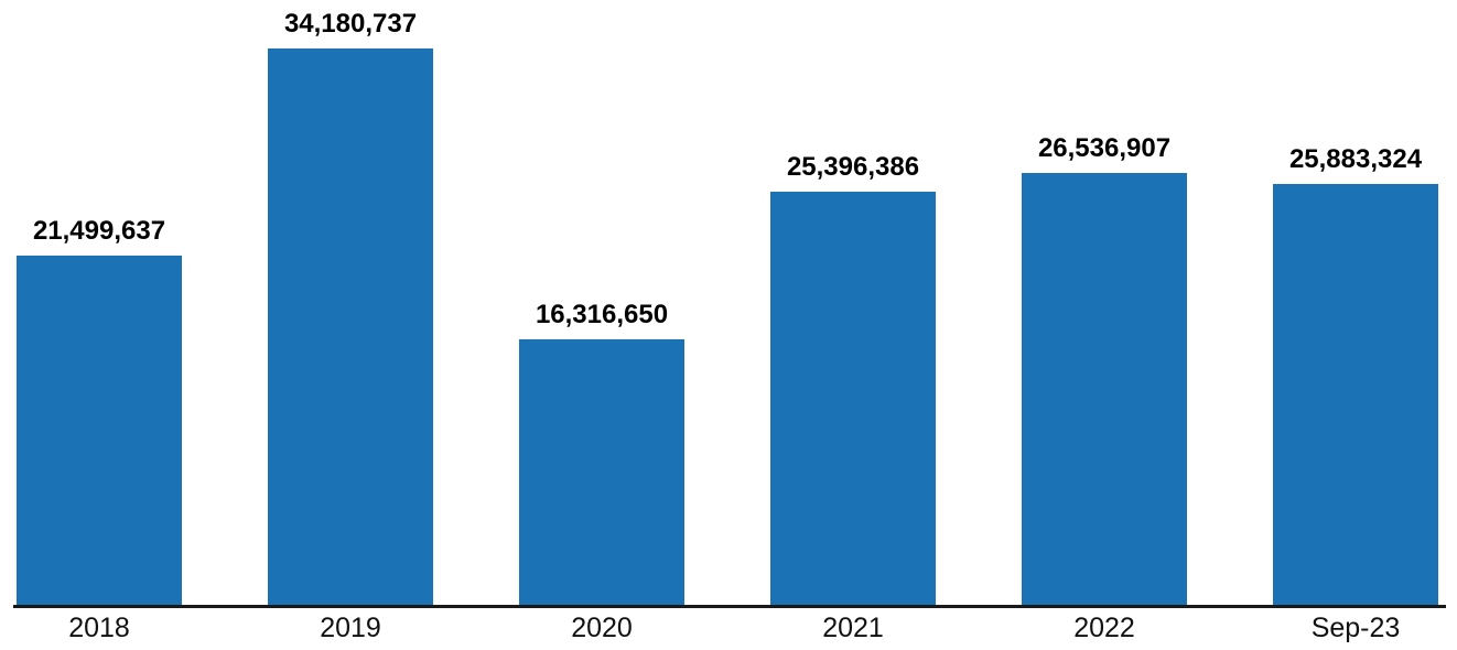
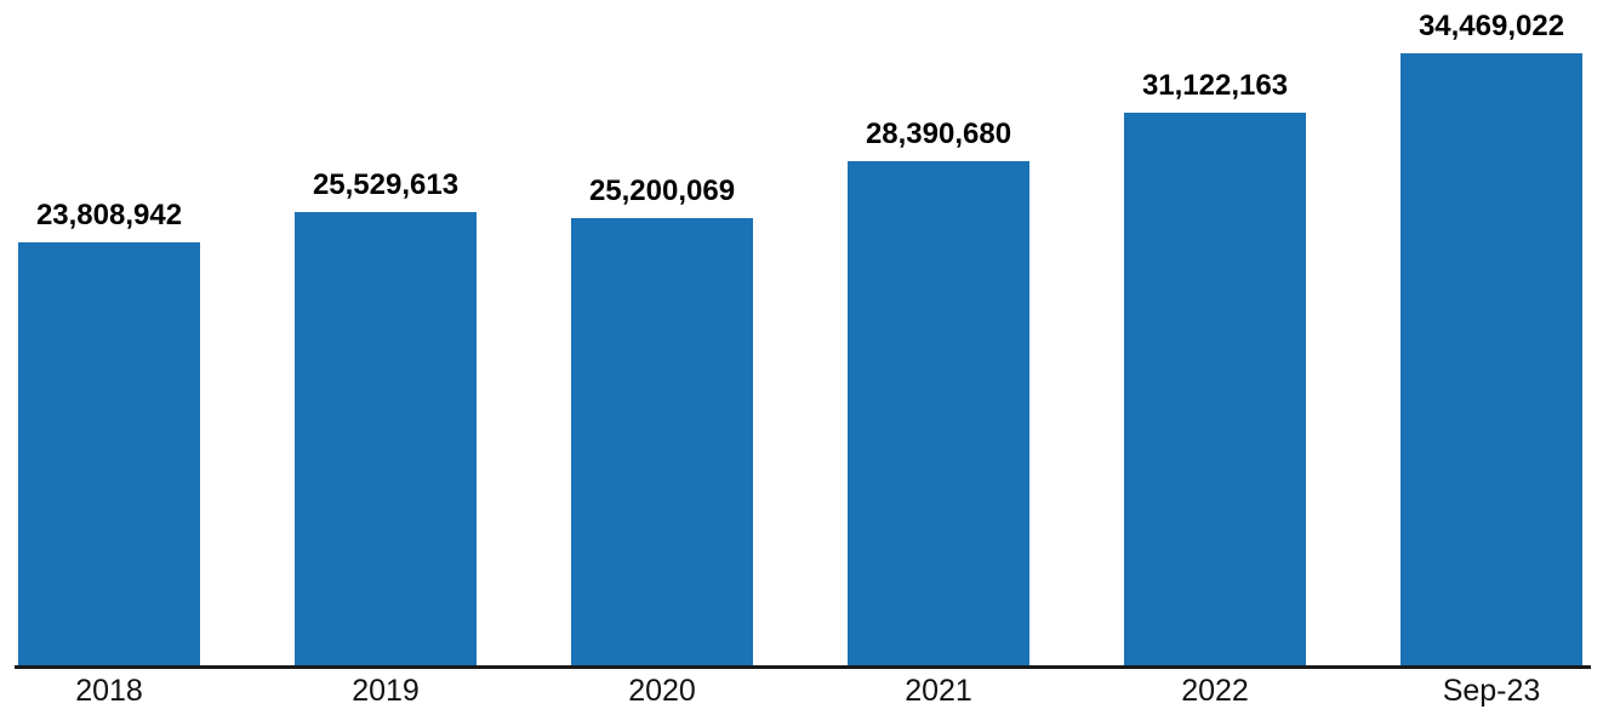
2018: 21,499,637 -> 23,808,942
2019: 34,180,737 -> 25,529,613
2020: 16,316,650 -> 25,200,069
2021: 25,396,386 -> 28,390,680
2022: 26,536,907 -> 31,122,163
Sep-23: 25,883,324 -> 34,469,022
